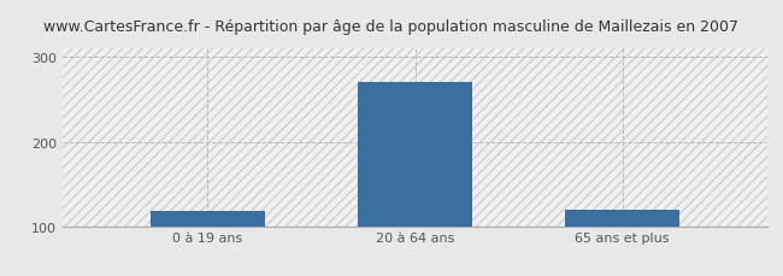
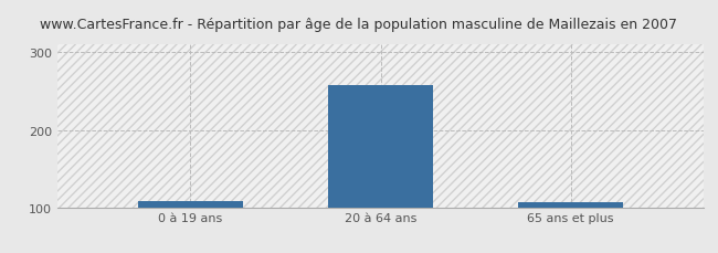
0 à 19 ans: 118 -> 108
20 à 64 ans: 270 -> 258
65 ans et plus: 120 -> 106
